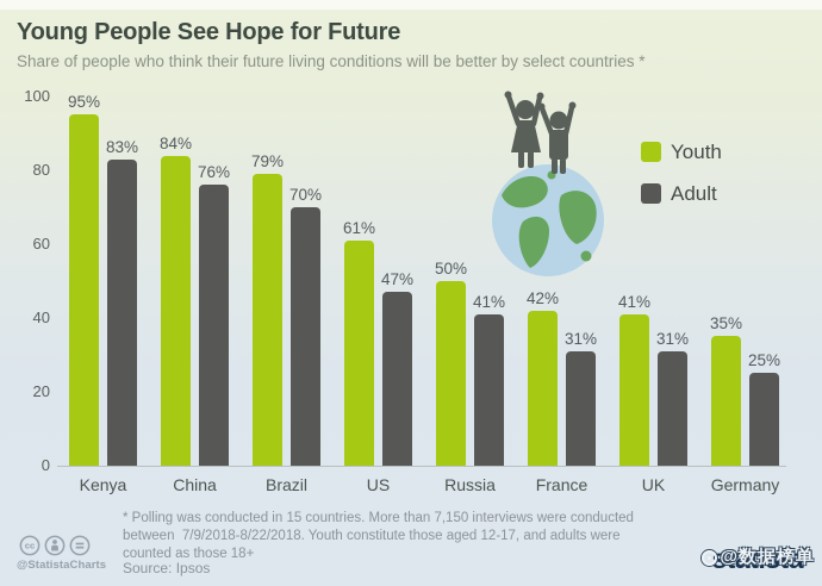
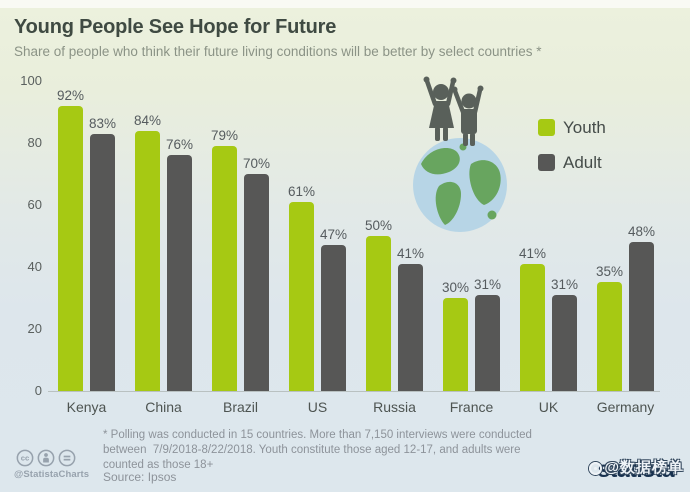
Youth/Kenya: 95% -> 92%
Youth/France: 42% -> 30%
Adult/Germany: 25% -> 48%
